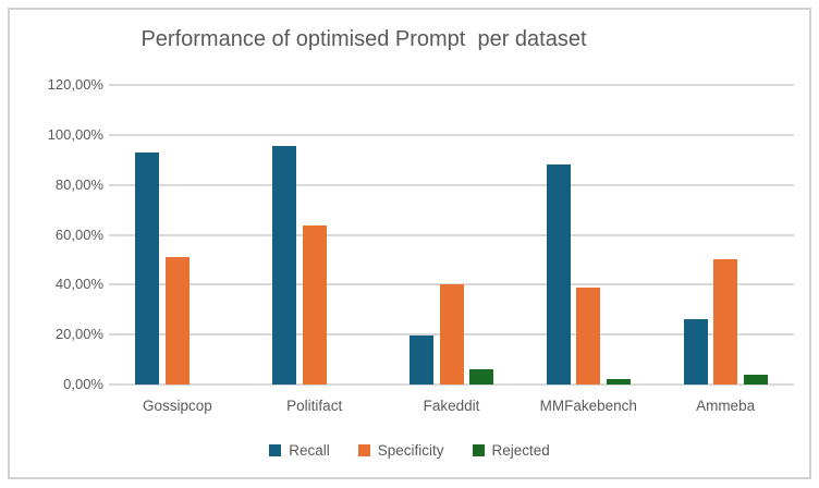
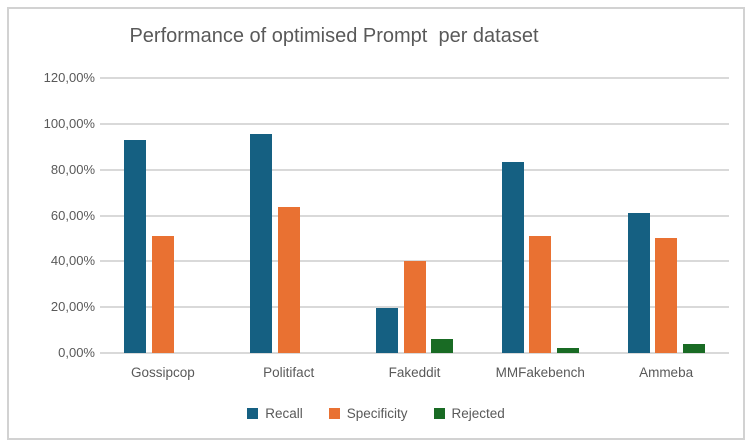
Recall/MMFakebench: 88% -> 84%
Specificity/MMFakebench: 39% -> 51%
Recall/Ammeba: 26% -> 61%
